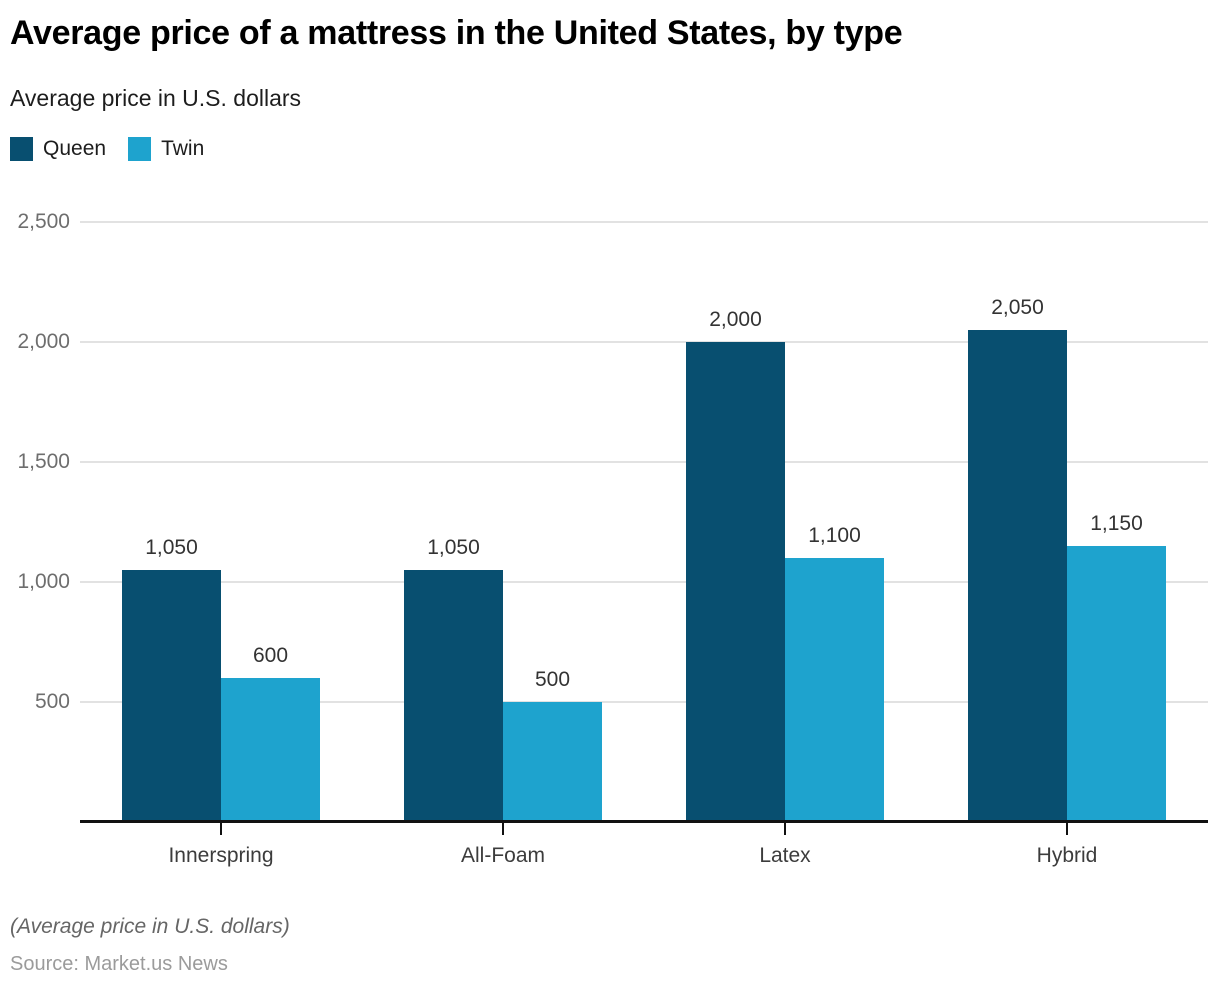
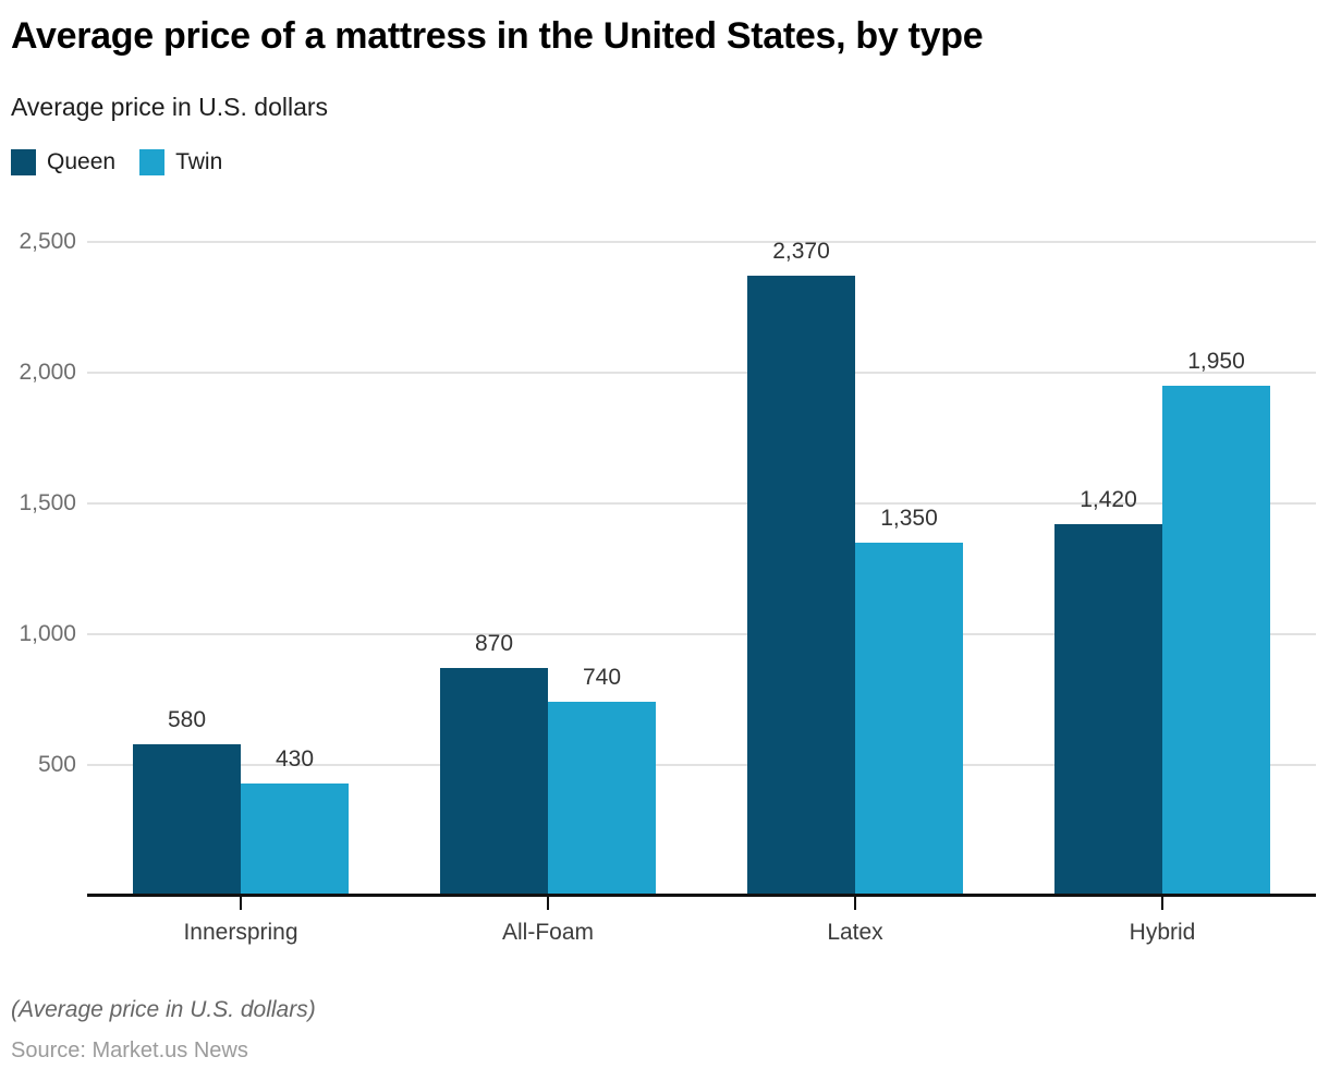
Queen/Innerspring: 1,050 -> 580
Twin/Innerspring: 600 -> 430
Queen/All-Foam: 1,050 -> 870
Twin/All-Foam: 500 -> 740
Queen/Latex: 2,000 -> 2,370
Twin/Latex: 1,100 -> 1,350
Queen/Hybrid: 2,050 -> 1,420
Twin/Hybrid: 1,150 -> 1,950
